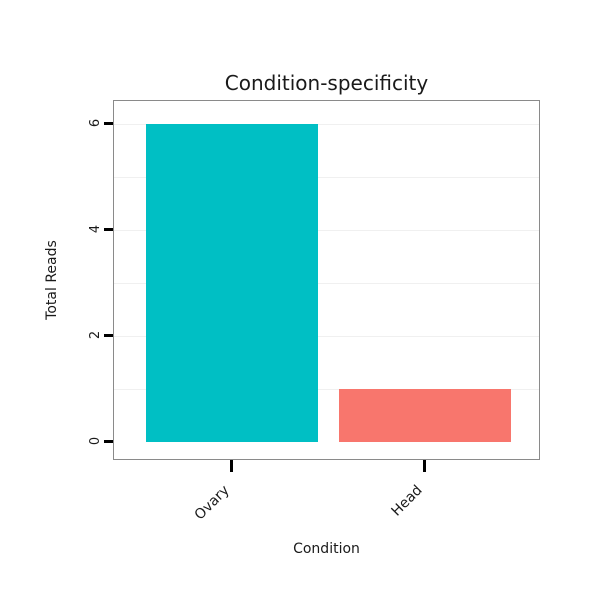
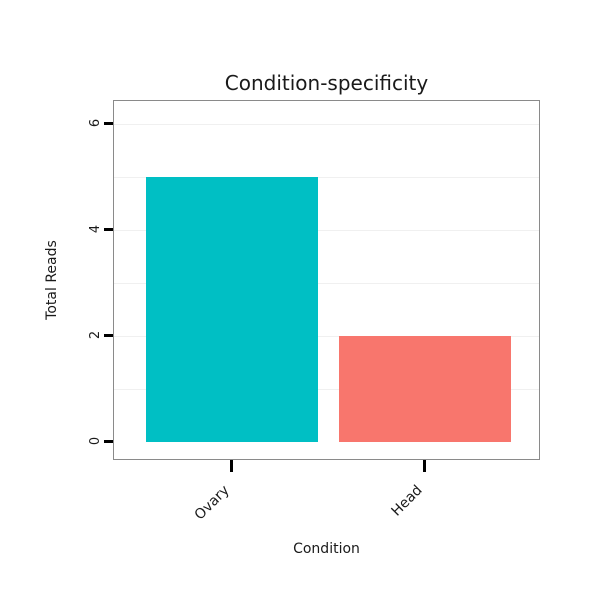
Ovary: 6 -> 5
Head: 1 -> 2
